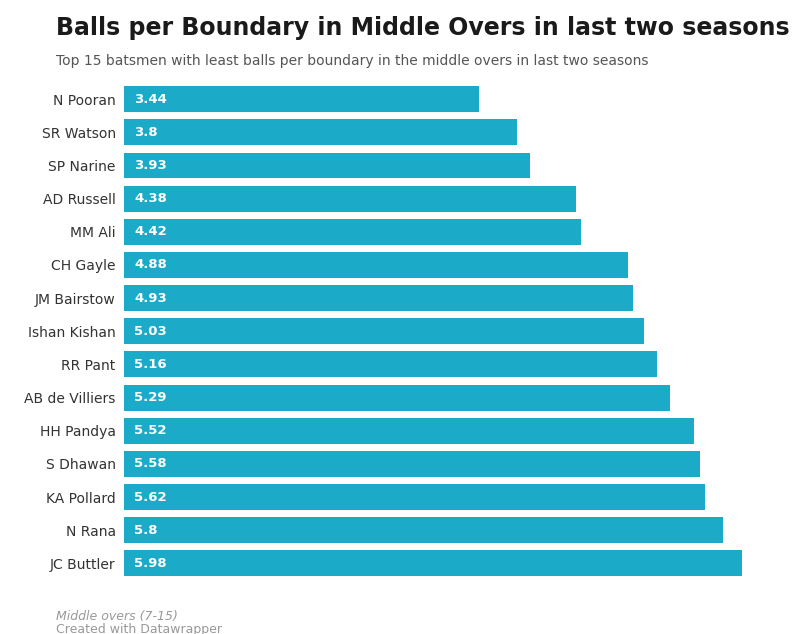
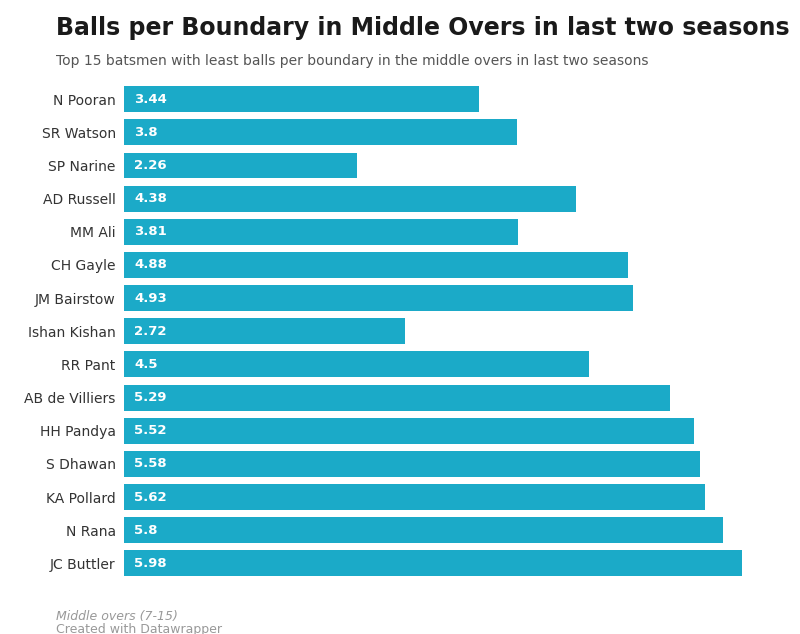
SP Narine: 3.93 -> 2.26
MM Ali: 4.42 -> 3.81
Ishan Kishan: 5.03 -> 2.72
RR Pant: 5.16 -> 4.5
